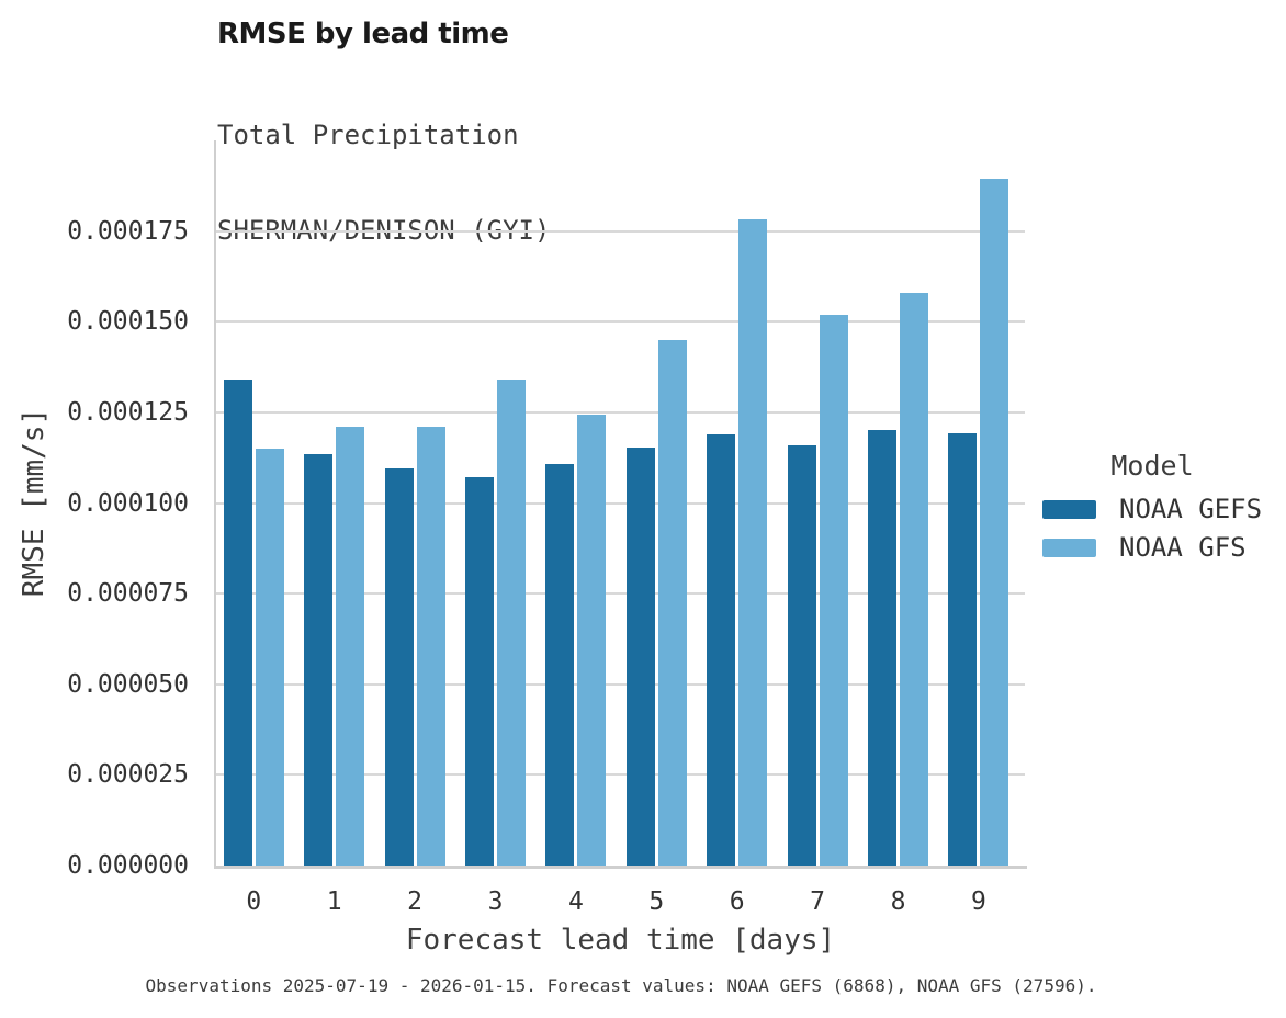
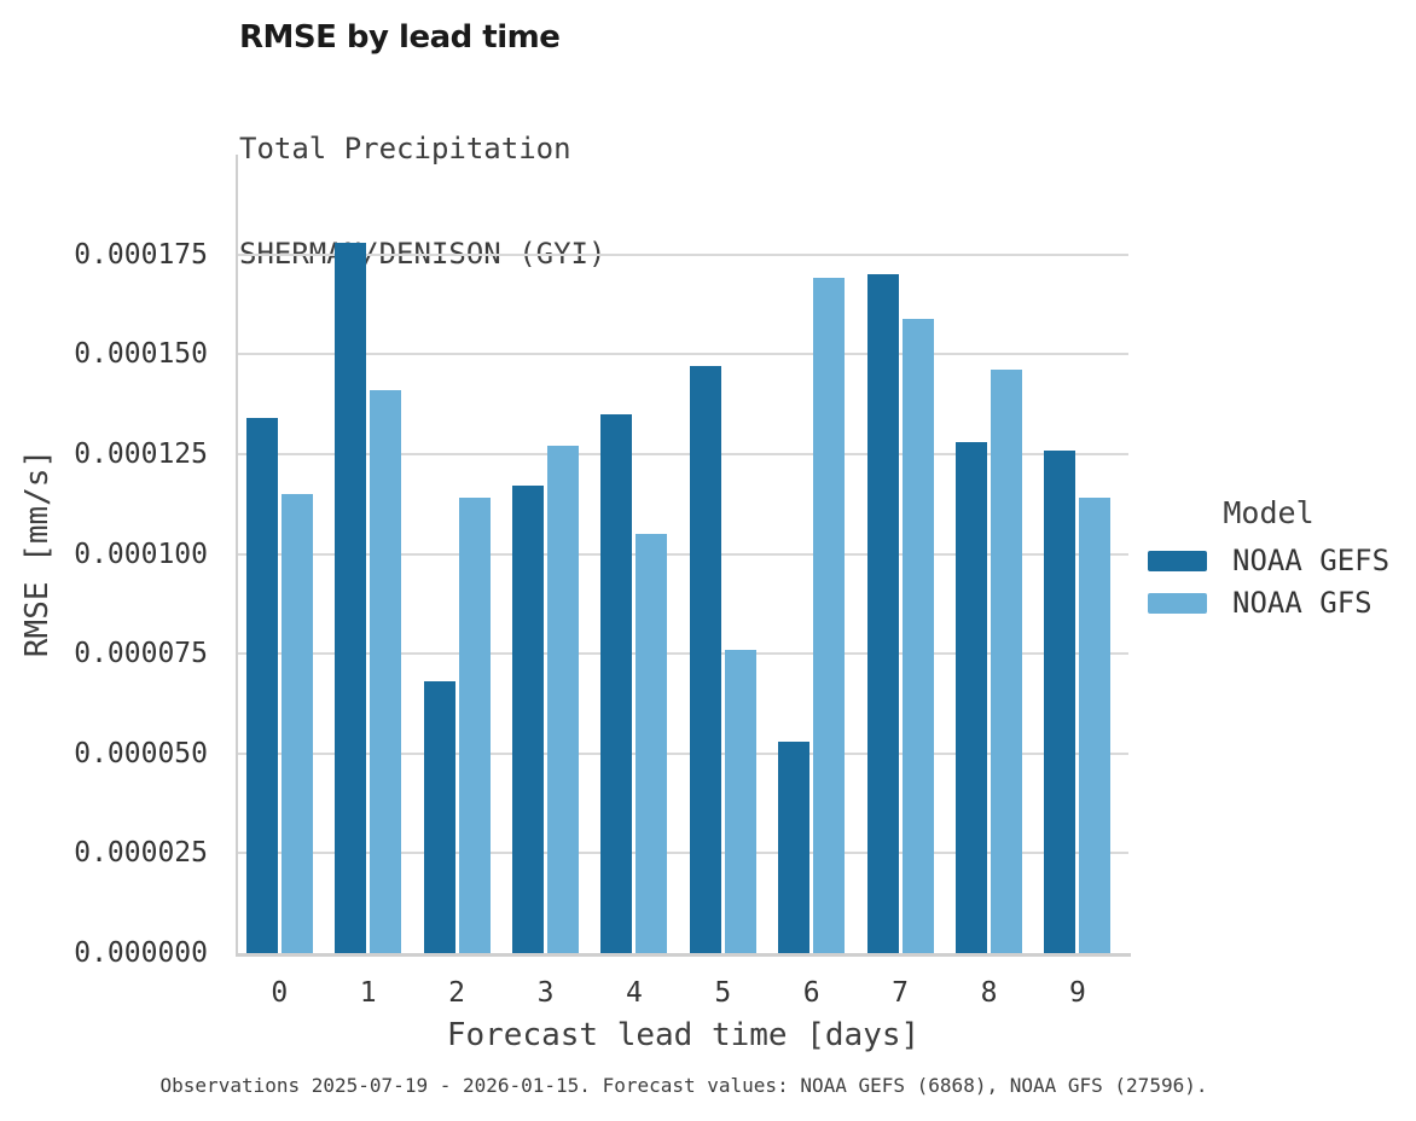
NOAA GEFS/1: 0.000113 -> 0.000178
NOAA GFS/1: 0.000121 -> 0.000141
NOAA GEFS/2: 0.000110 -> 0.000068
NOAA GFS/2: 0.000121 -> 0.000114
NOAA GEFS/3: 0.000107 -> 0.000117
NOAA GFS/3: 0.000134 -> 0.000127
NOAA GEFS/4: 0.000111 -> 0.000135
NOAA GFS/4: 0.000124 -> 0.000105
NOAA GEFS/5: 0.000115 -> 0.000147
NOAA GFS/5: 0.000145 -> 0.000076
NOAA GEFS/6: 0.000119 -> 0.000053
NOAA GFS/6: 0.000178 -> 0.000169
NOAA GEFS/7: 0.000116 -> 0.000170
NOAA GFS/7: 0.000152 -> 0.000159
NOAA GEFS/8: 0.000120 -> 0.000128
NOAA GFS/8: 0.000158 -> 0.000146
NOAA GEFS/9: 0.000119 -> 0.000126
NOAA GFS/9: 0.000189 -> 0.000114
